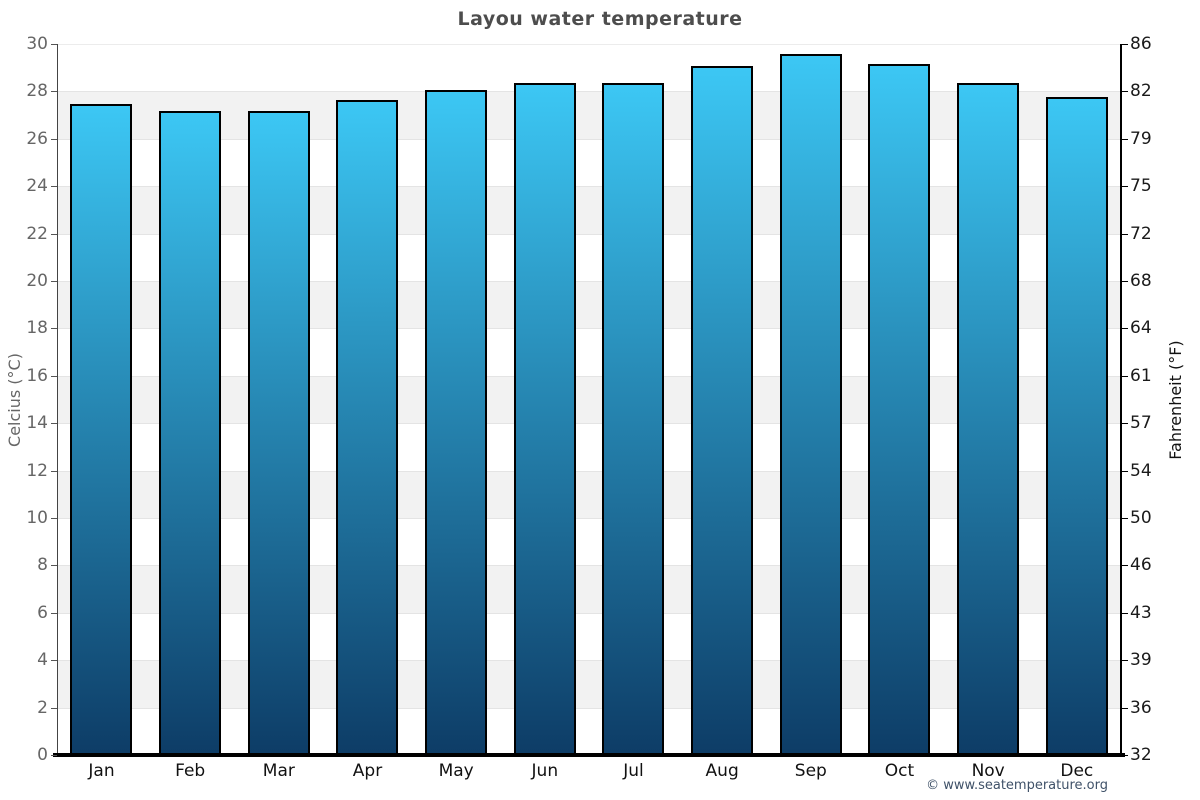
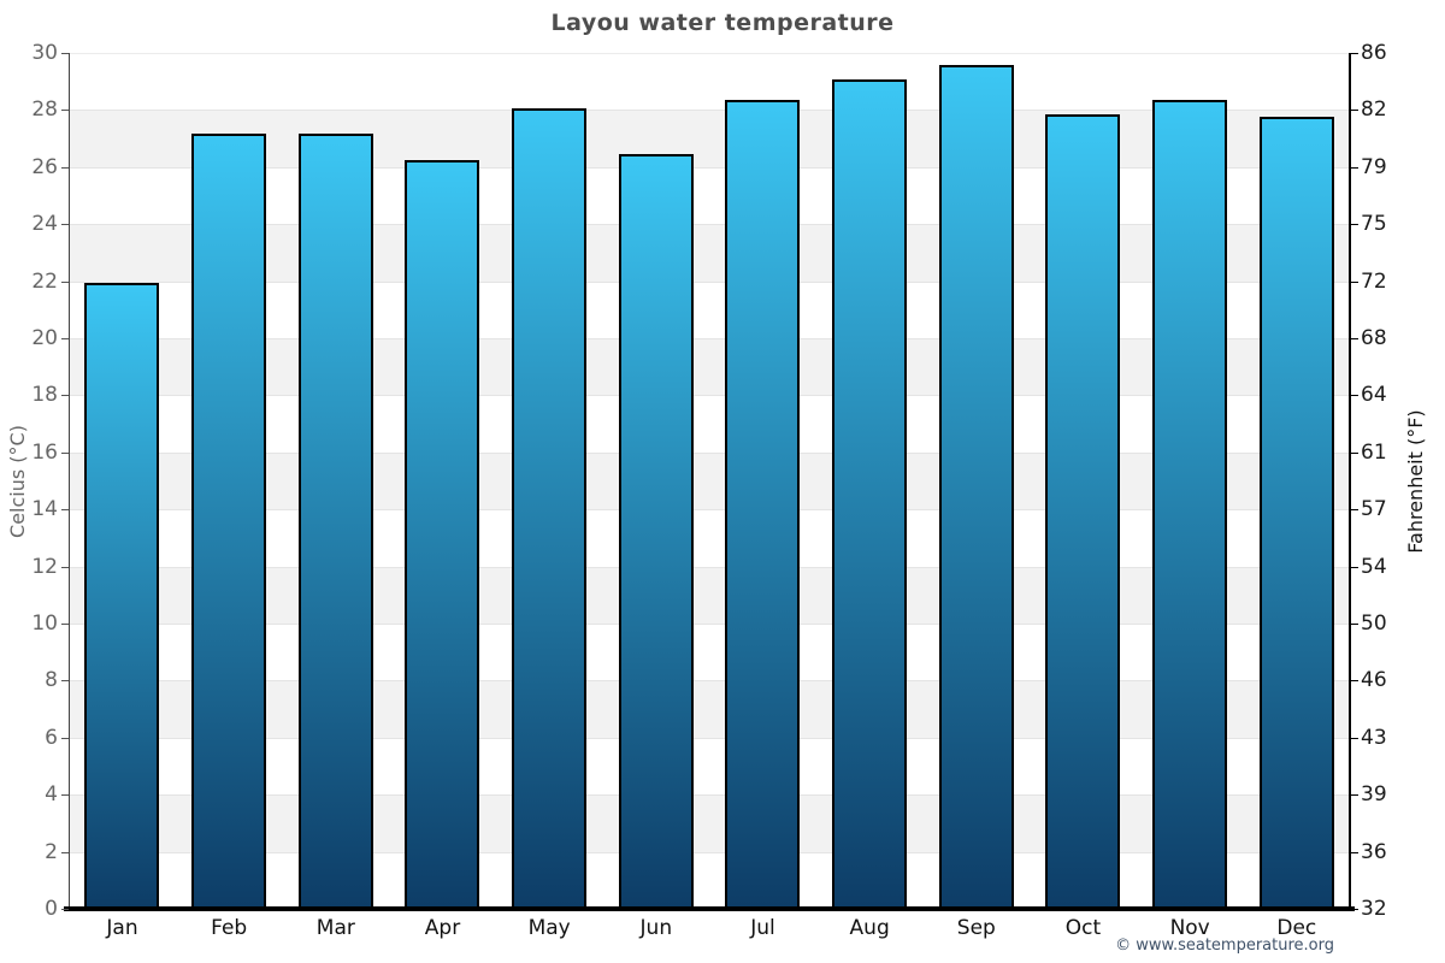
Jan: 27.5 -> 22.0
Apr: 27.7 -> 26.3
Jun: 28.4 -> 26.5
Oct: 29.2 -> 27.9
